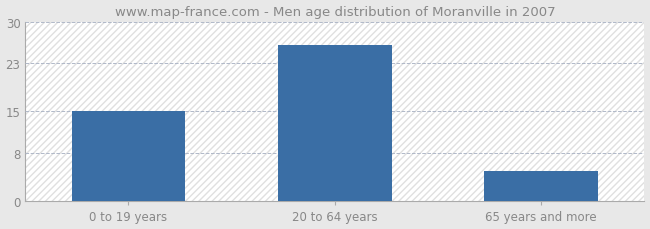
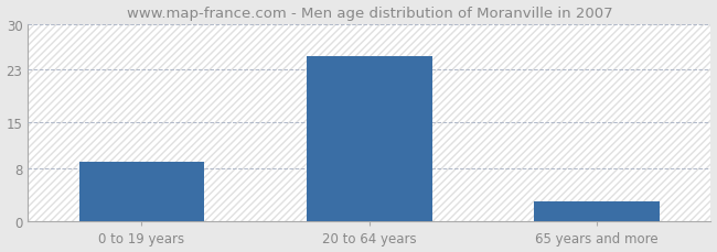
0 to 19 years: 15 -> 9
20 to 64 years: 26 -> 25
65 years and more: 5 -> 3
